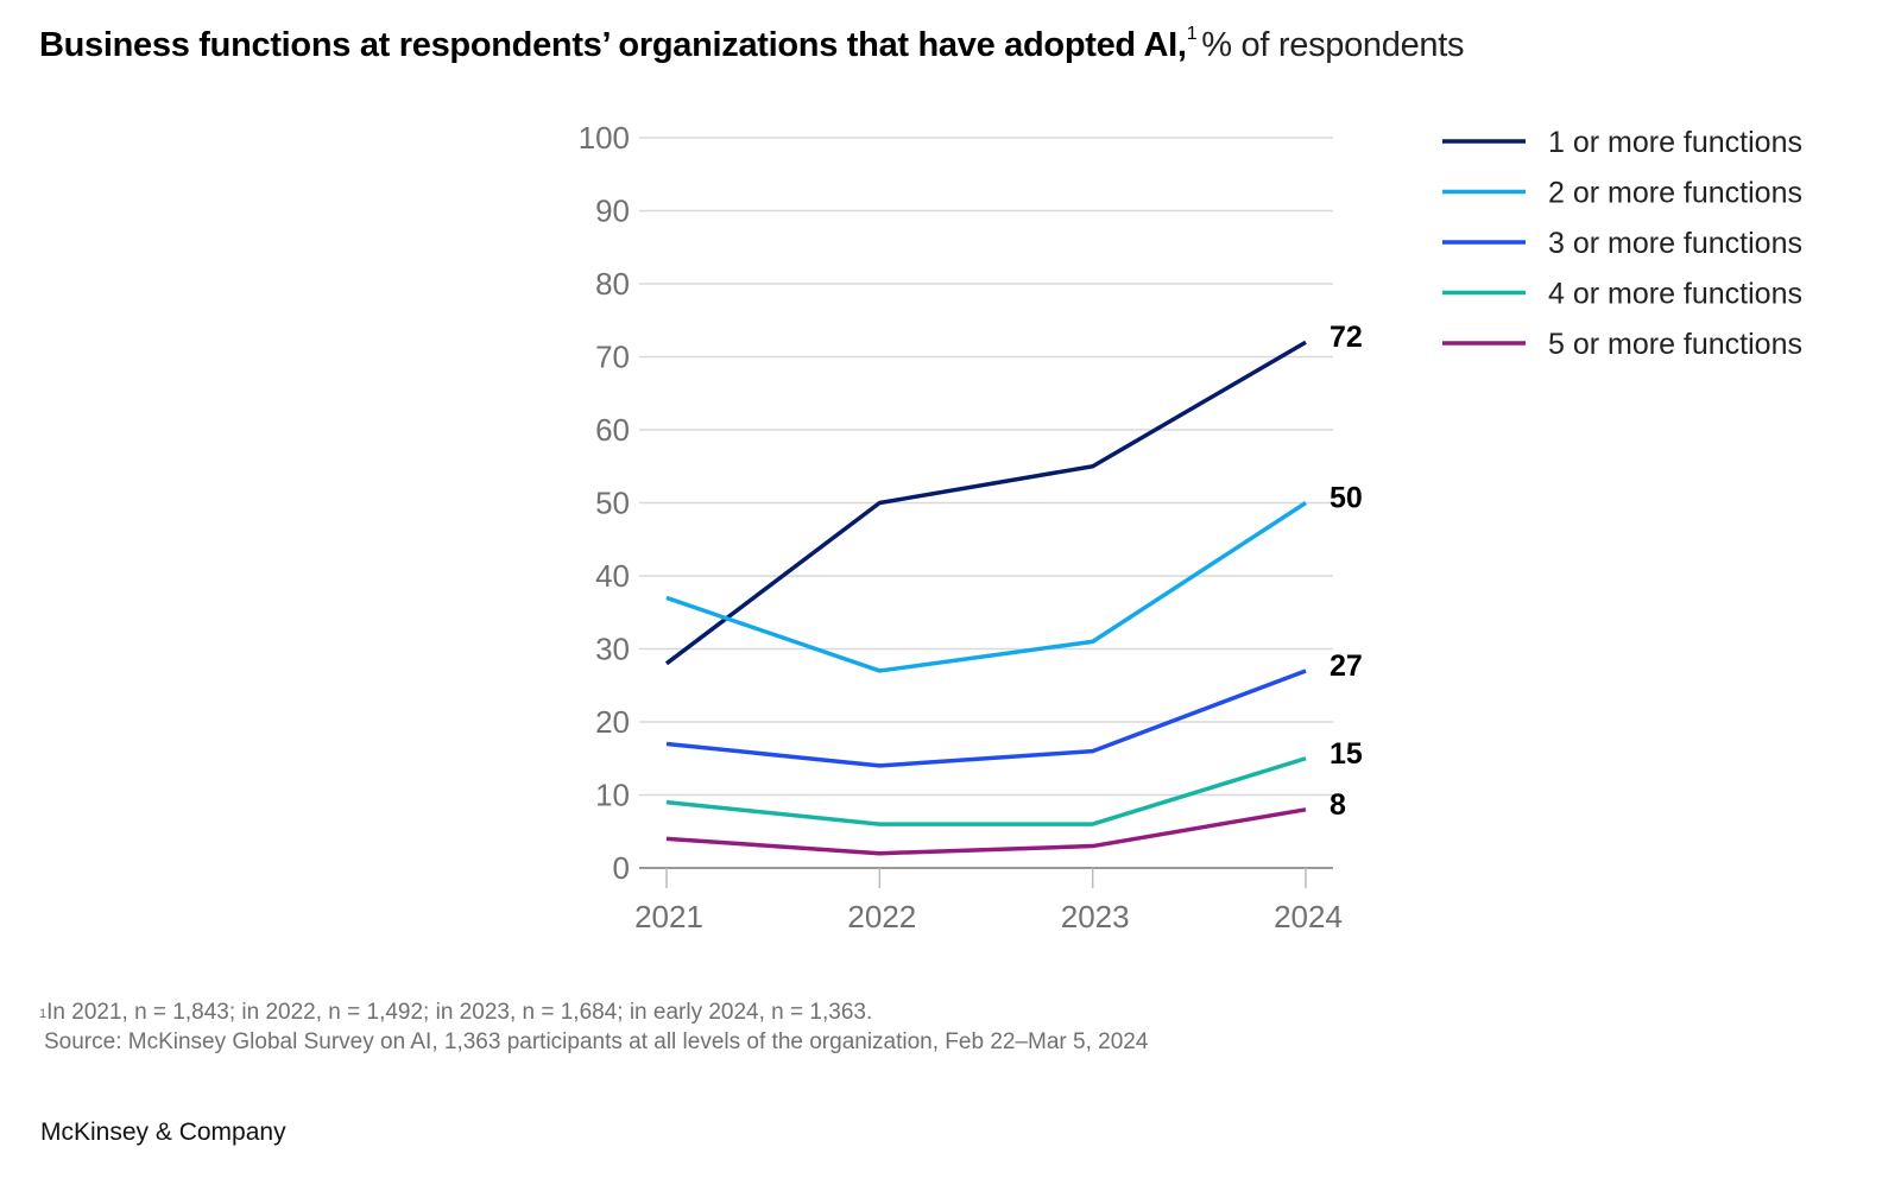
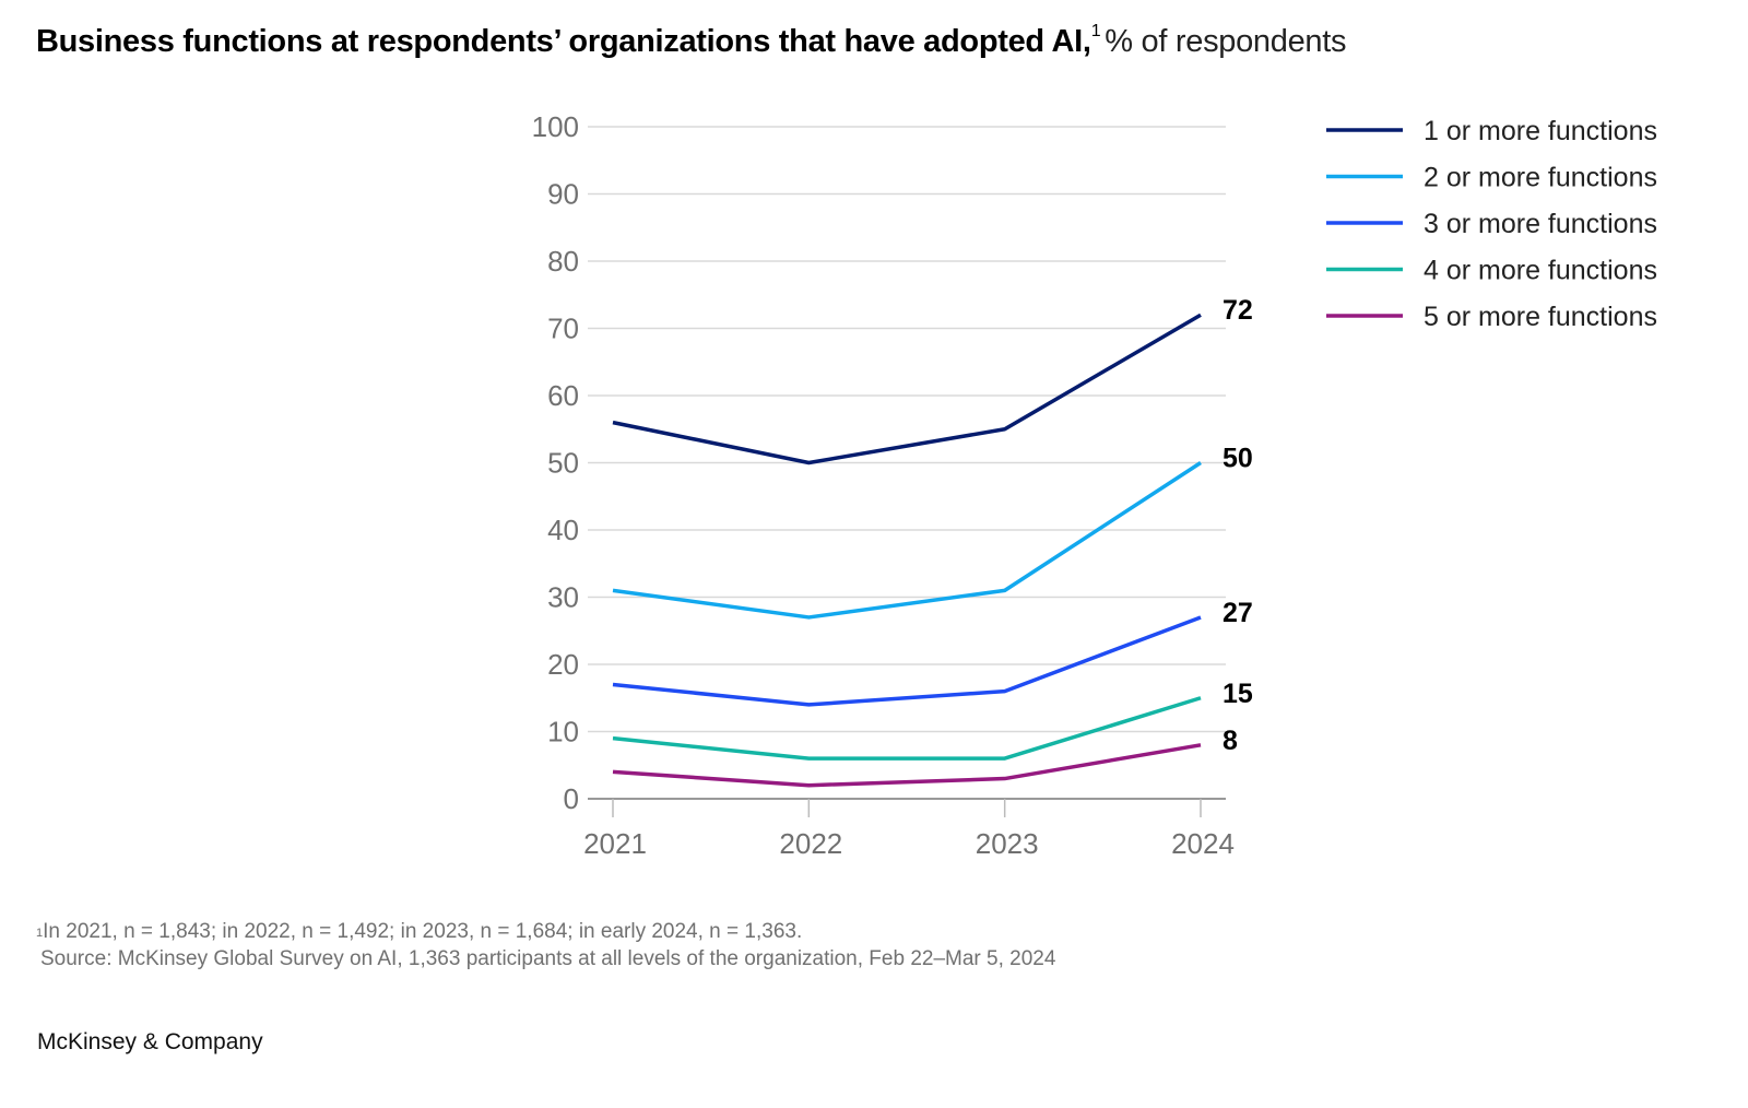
1 or more functions/2021: 28 -> 56
2 or more functions/2021: 37 -> 31
